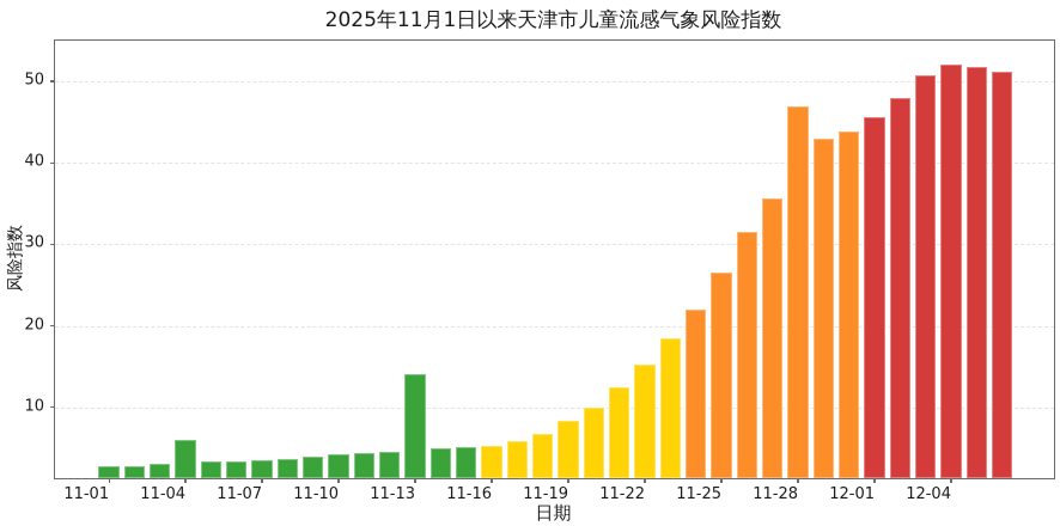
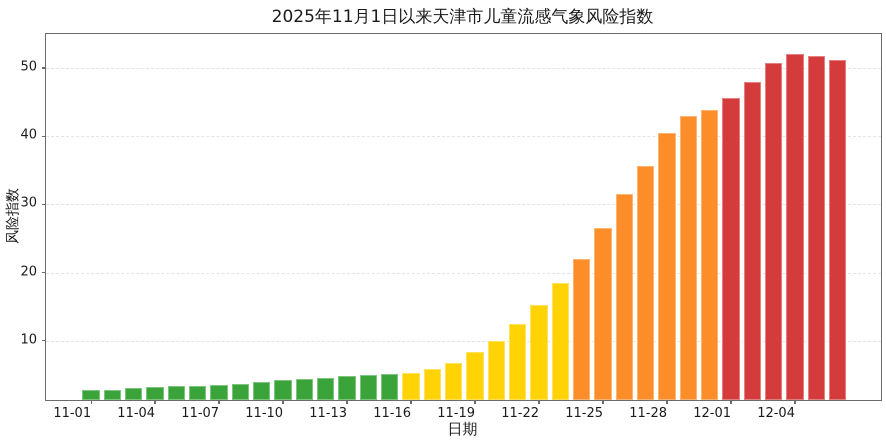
11-04: 6 -> 3
11-13: 14 -> 5
11-28: 47 -> 40
